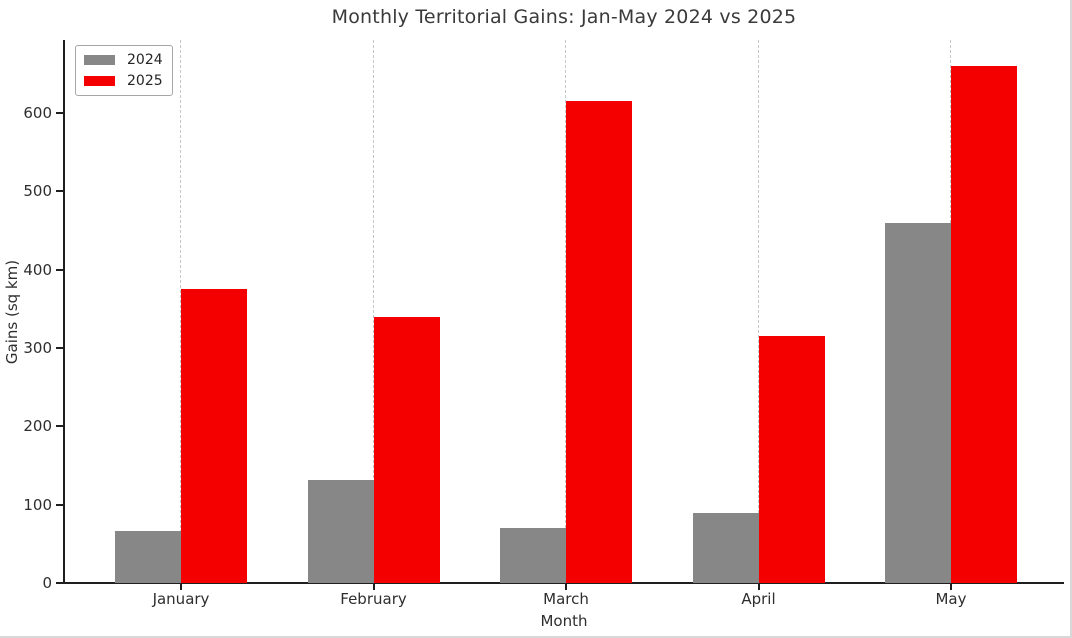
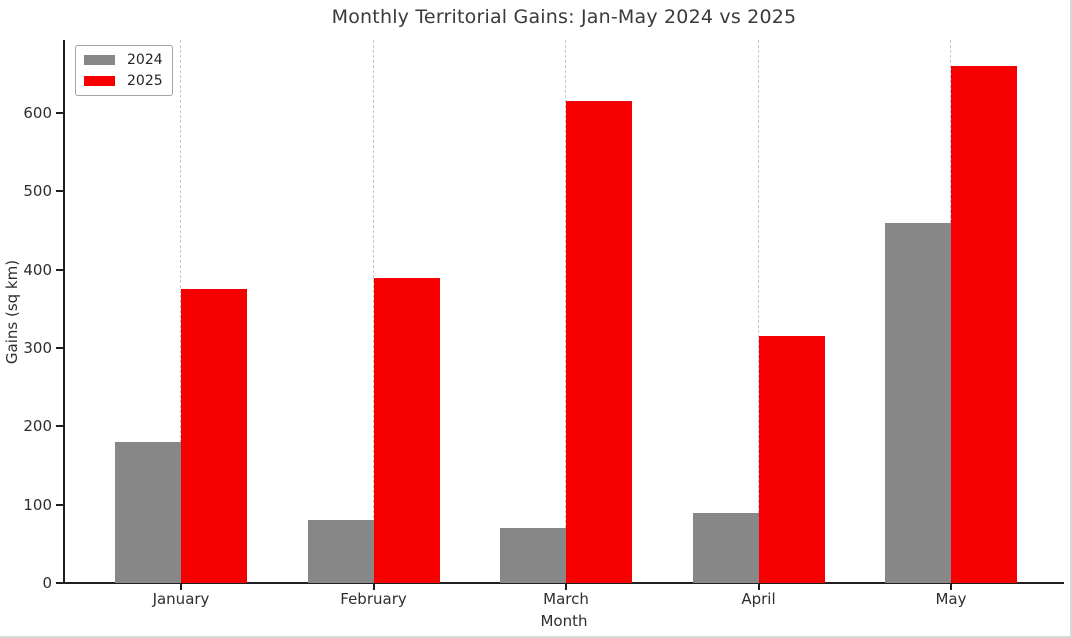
2024/January: 70 -> 180
2024/February: 130 -> 80
2025/February: 340 -> 390
